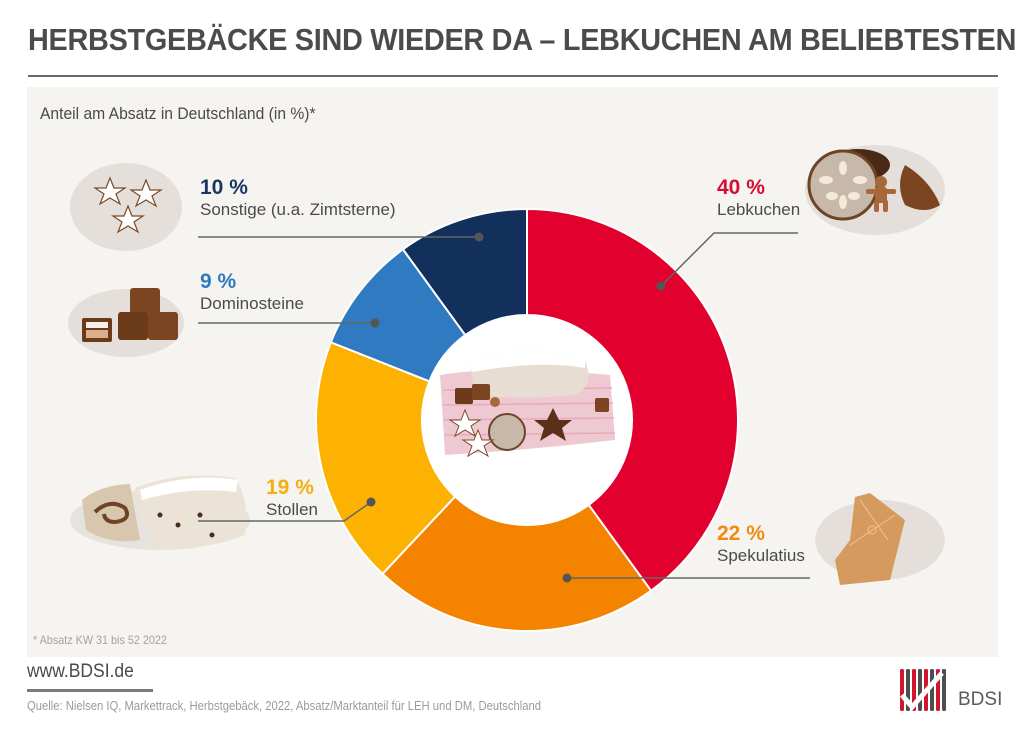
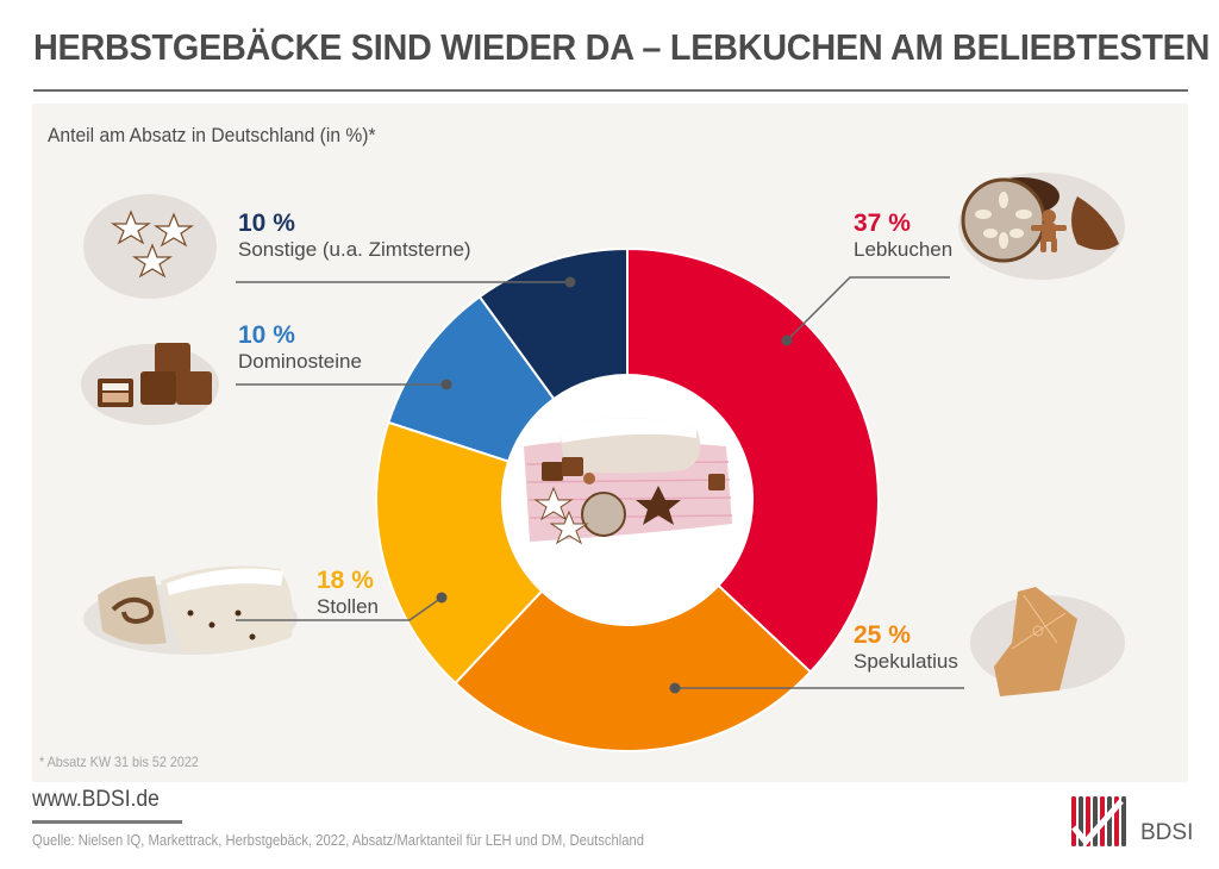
Lebkuchen: 40 -> 37
Spekulatius: 22 -> 25
Stollen: 19 -> 18
Dominosteine: 9 -> 10
